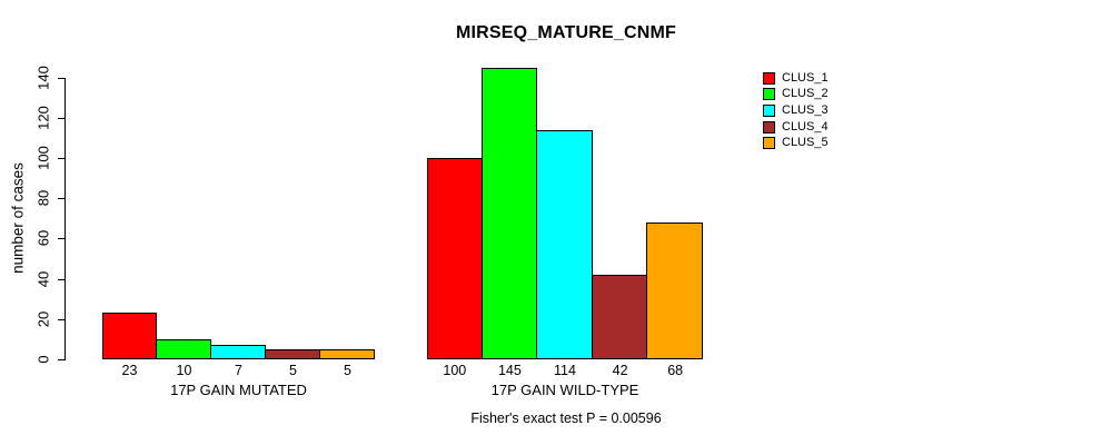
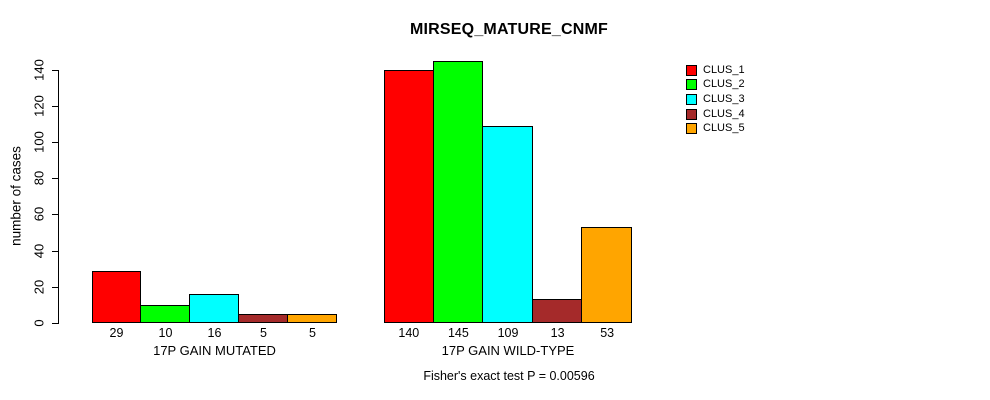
CLUS_1/17P GAIN MUTATED: 23 -> 29
CLUS_3/17P GAIN MUTATED: 7 -> 16
CLUS_1/17P GAIN WILD-TYPE: 100 -> 140
CLUS_3/17P GAIN WILD-TYPE: 114 -> 109
CLUS_4/17P GAIN WILD-TYPE: 42 -> 13
CLUS_5/17P GAIN WILD-TYPE: 68 -> 53
